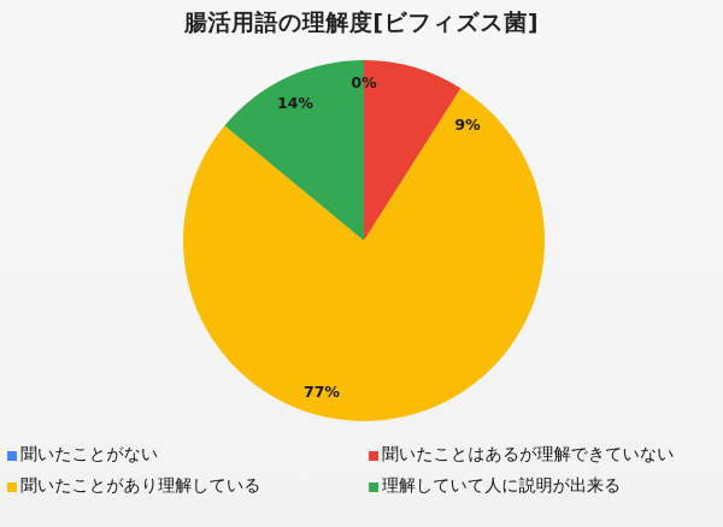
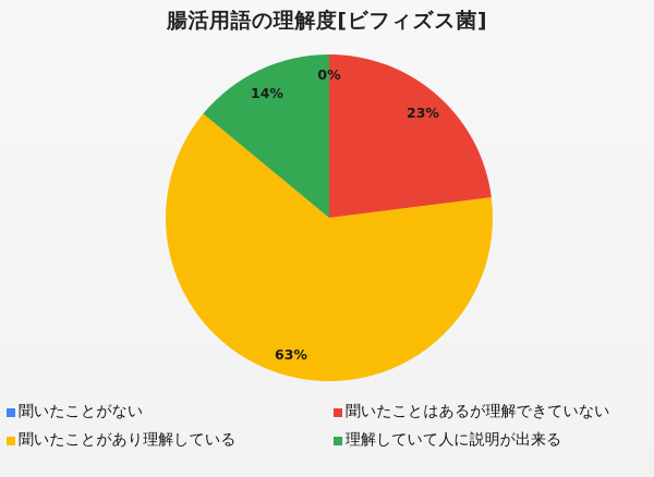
聞いたことはあるが理解できていない: 9% -> 23%
聞いたことがあり理解している: 77% -> 63%
